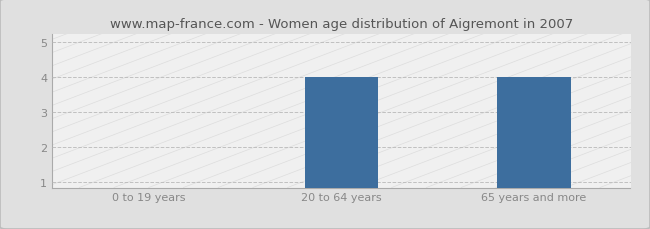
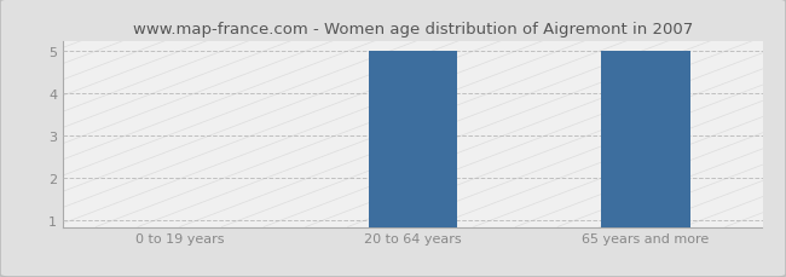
20 to 64 years: 4.00 -> 5.00
65 years and more: 4.00 -> 5.00
